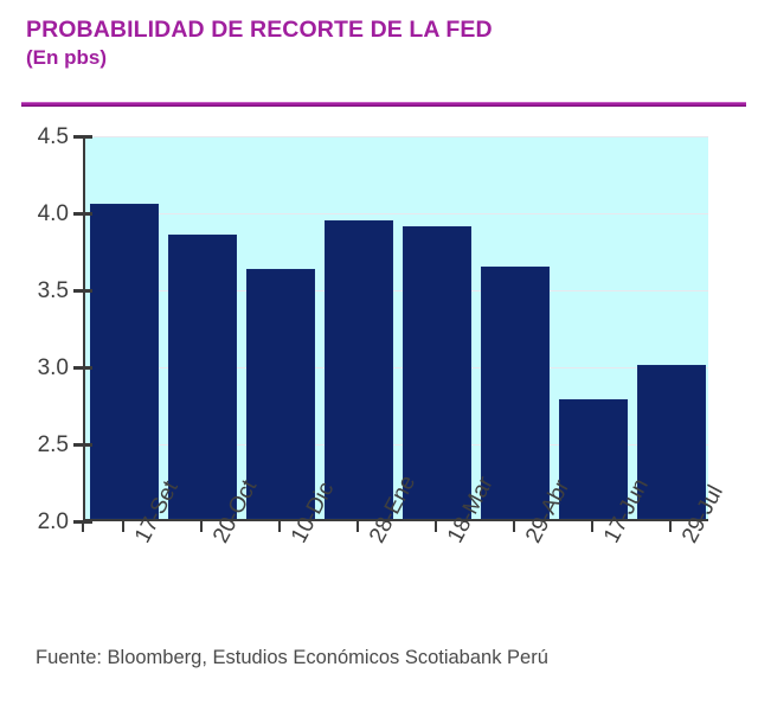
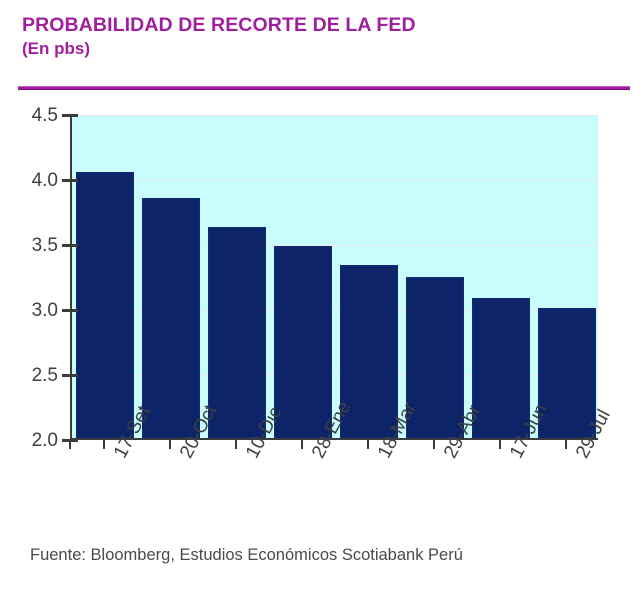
28-Ene: 3.94 -> 3.48
18-Mar: 3.90 -> 3.33
29-Abr: 3.64 -> 3.24
17-Jun: 2.78 -> 3.08
